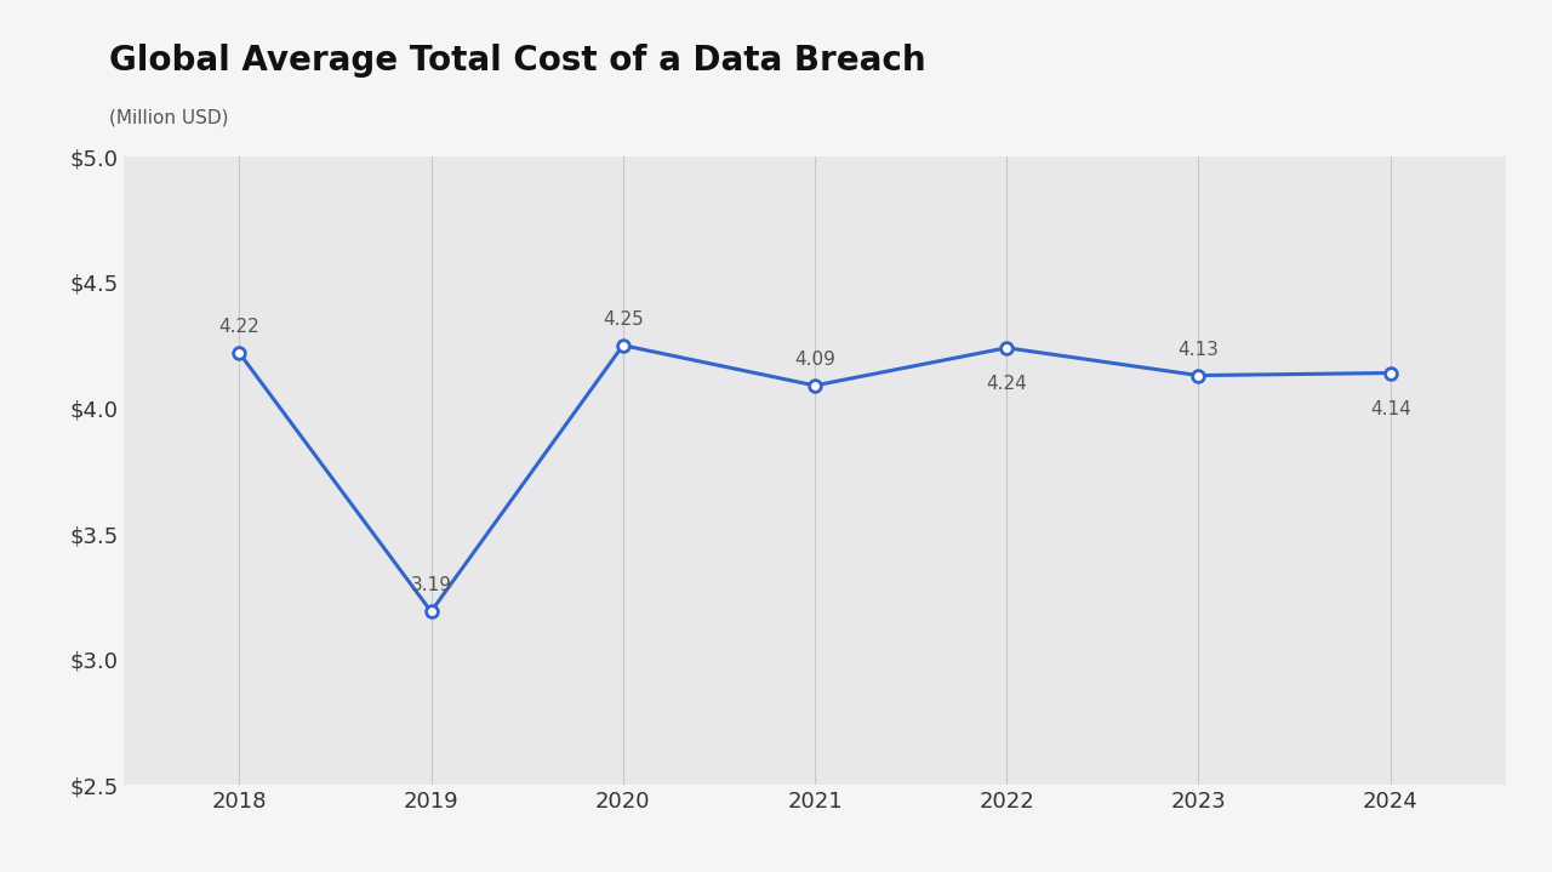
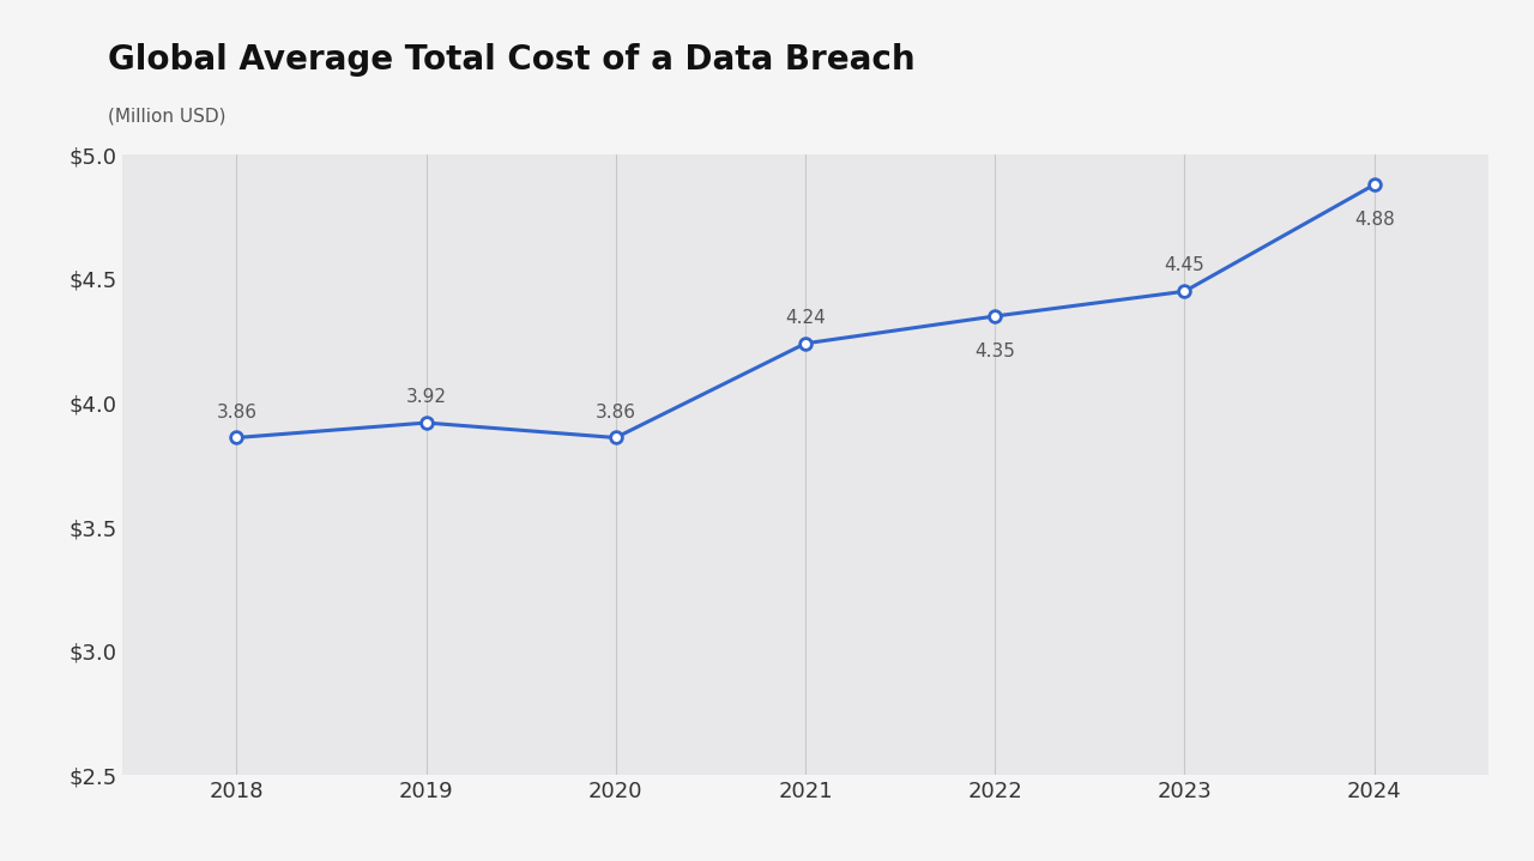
2018: 4.22 -> 3.86
2019: 3.19 -> 3.92
2020: 4.25 -> 3.86
2021: 4.09 -> 4.24
2022: 4.24 -> 4.35
2023: 4.13 -> 4.45
2024: 4.14 -> 4.88
